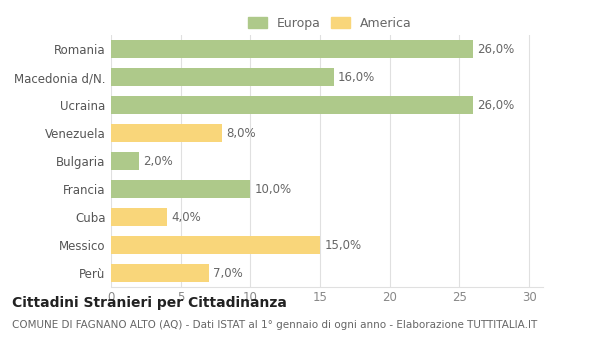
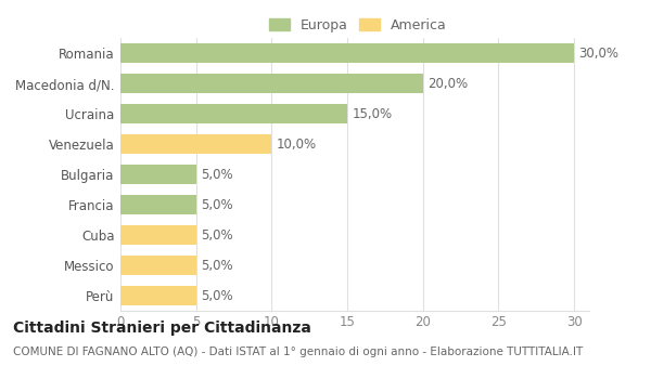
Romania: 26,0% -> 30,0%
Macedonia d/N.: 16,0% -> 20,0%
Ucraina: 26,0% -> 15,0%
Venezuela: 8,0% -> 10,0%
Bulgaria: 2,0% -> 5,0%
Francia: 10,0% -> 5,0%
Cuba: 4,0% -> 5,0%
Messico: 15,0% -> 5,0%
Perù: 7,0% -> 5,0%
